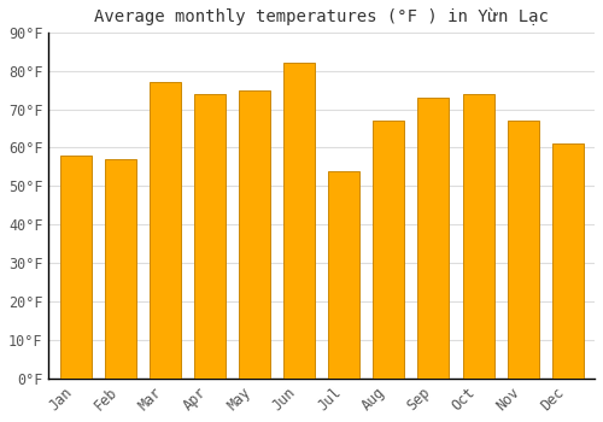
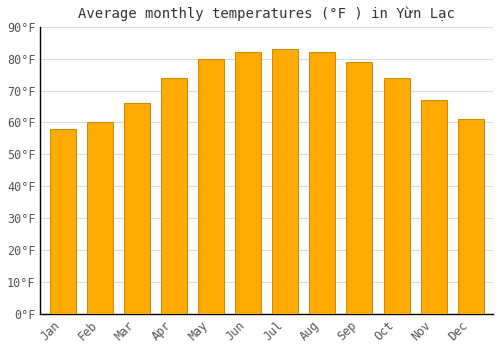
Feb: 57°F -> 60°F
Mar: 77°F -> 66°F
May: 75°F -> 80°F
Jul: 54°F -> 83°F
Aug: 67°F -> 82°F
Sep: 73°F -> 79°F
